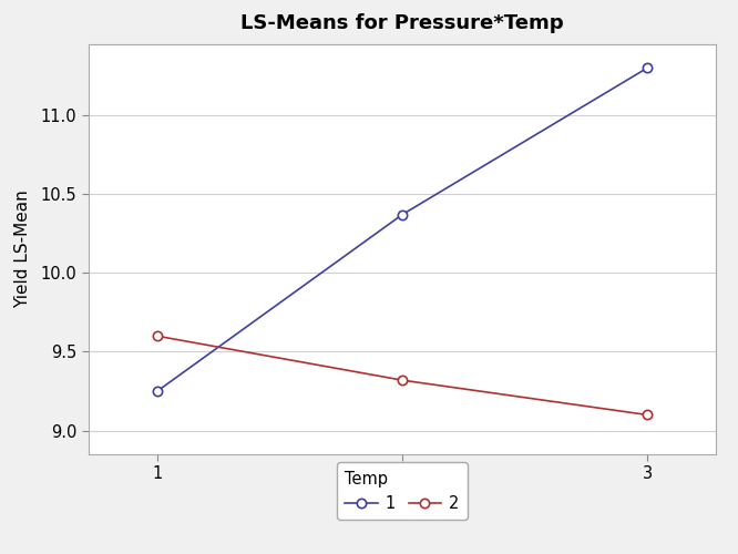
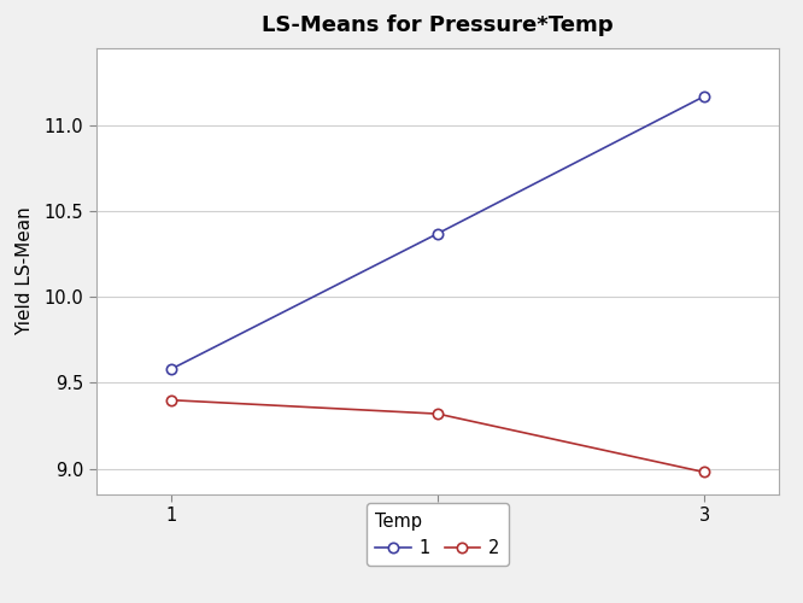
1/1: 9.25 -> 9.58
2/1: 9.60 -> 9.40
1/3: 11.30 -> 11.17
2/3: 9.10 -> 8.98
